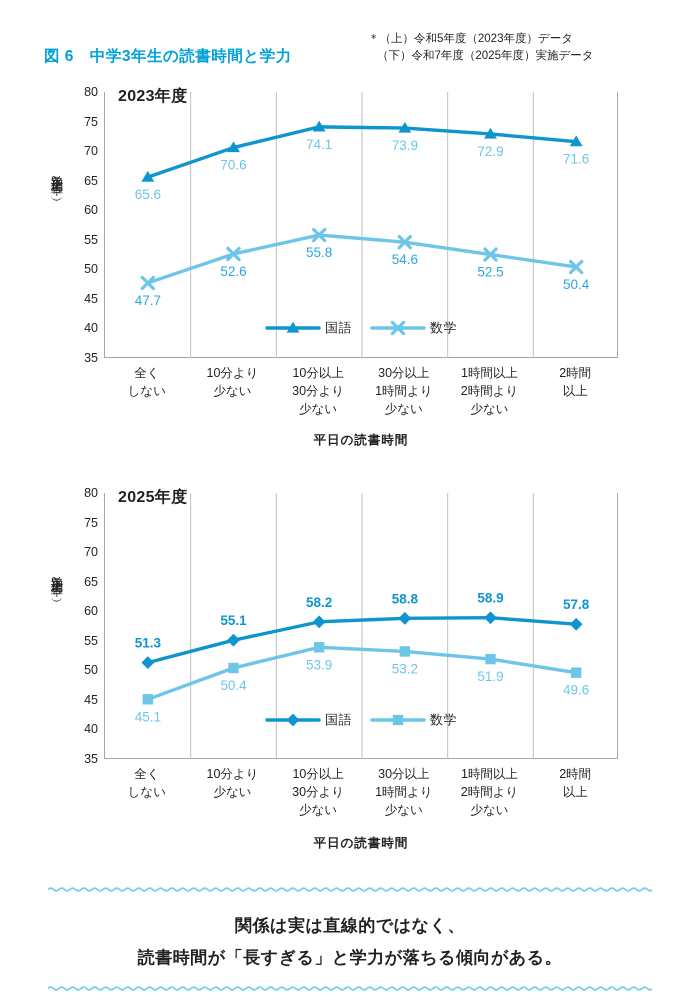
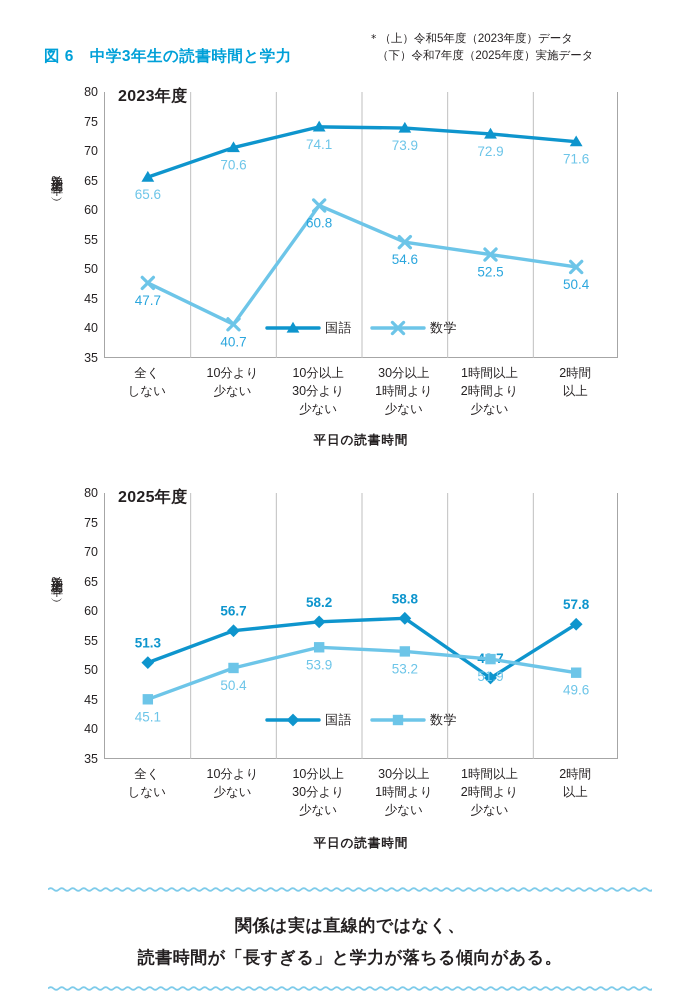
2023年度/数学/10分より 少ない: 52.6 -> 40.7
2023年度/数学/10分以上 30分より 少ない: 55.8 -> 60.8
2025年度/国語/10分より 少ない: 55.1 -> 56.7
2025年度/国語/1時間以上 2時間より 少ない: 58.9 -> 48.7
